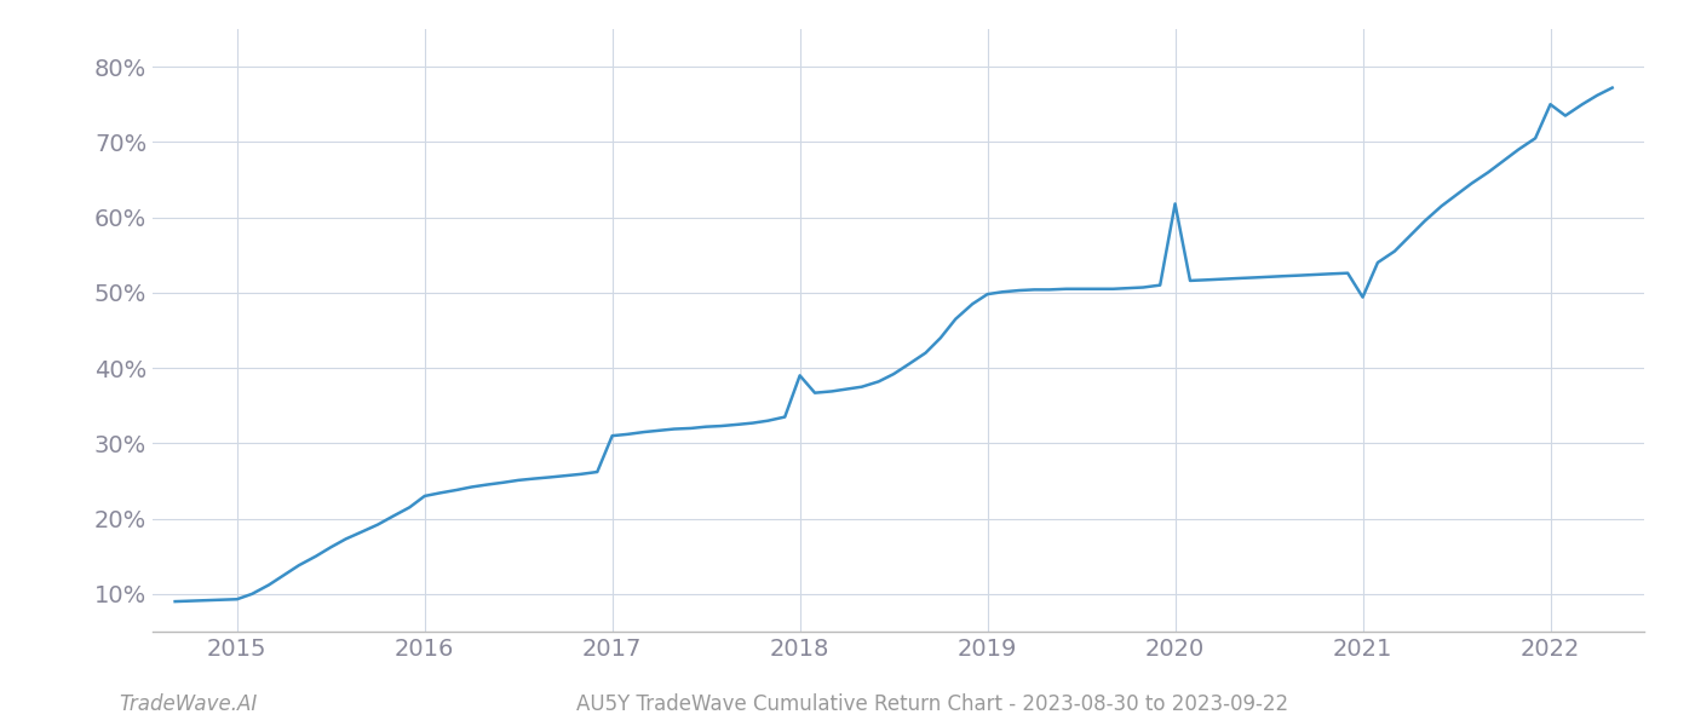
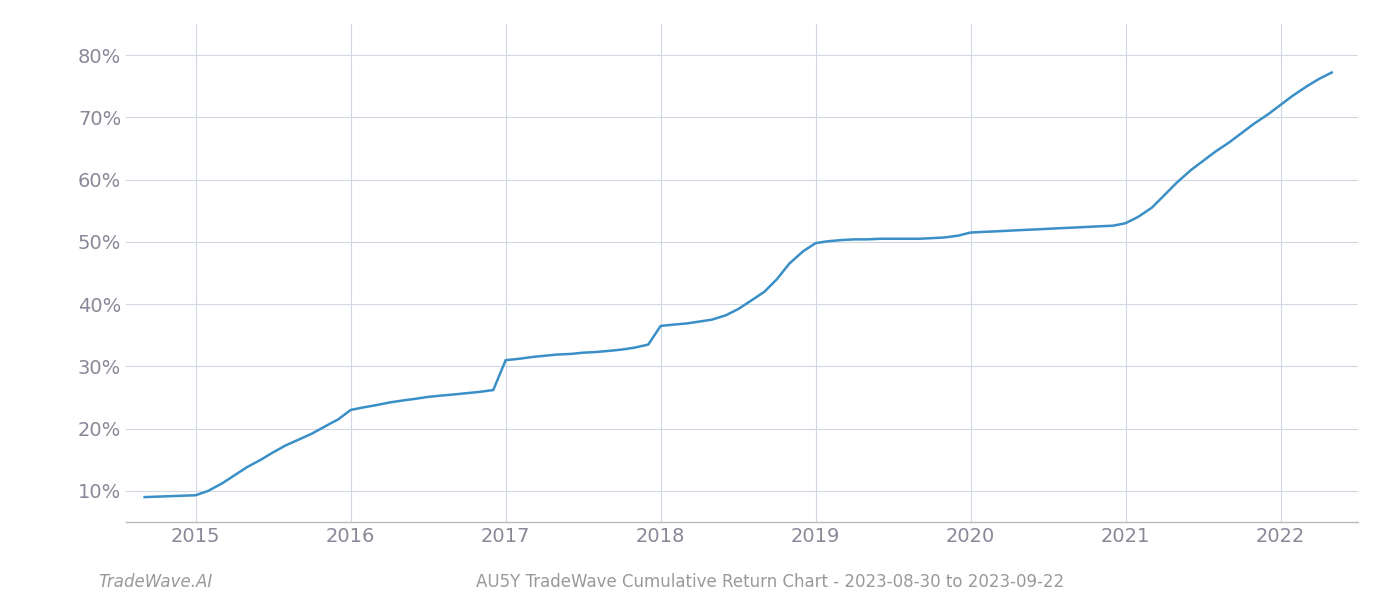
2018: 39.0% -> 36.5%
2020: 61.8% -> 51.5%
2021: 49.4% -> 53.0%
2022: 75.0% -> 72.0%
